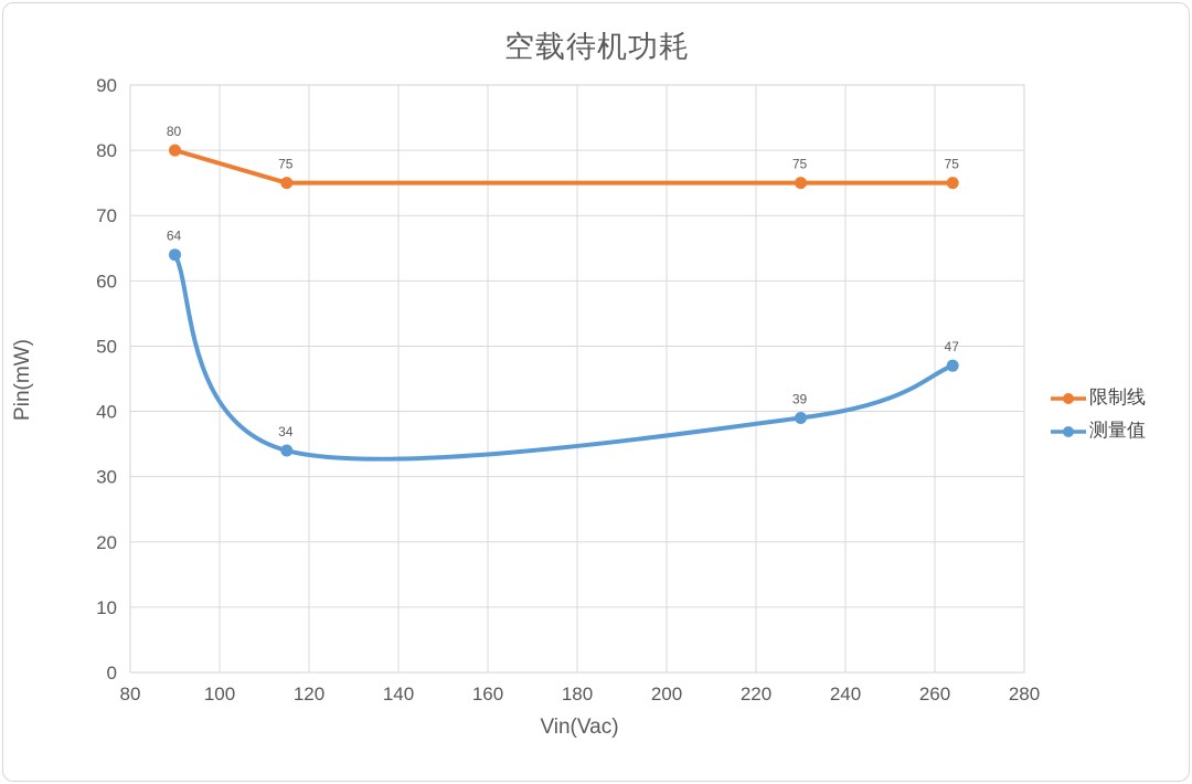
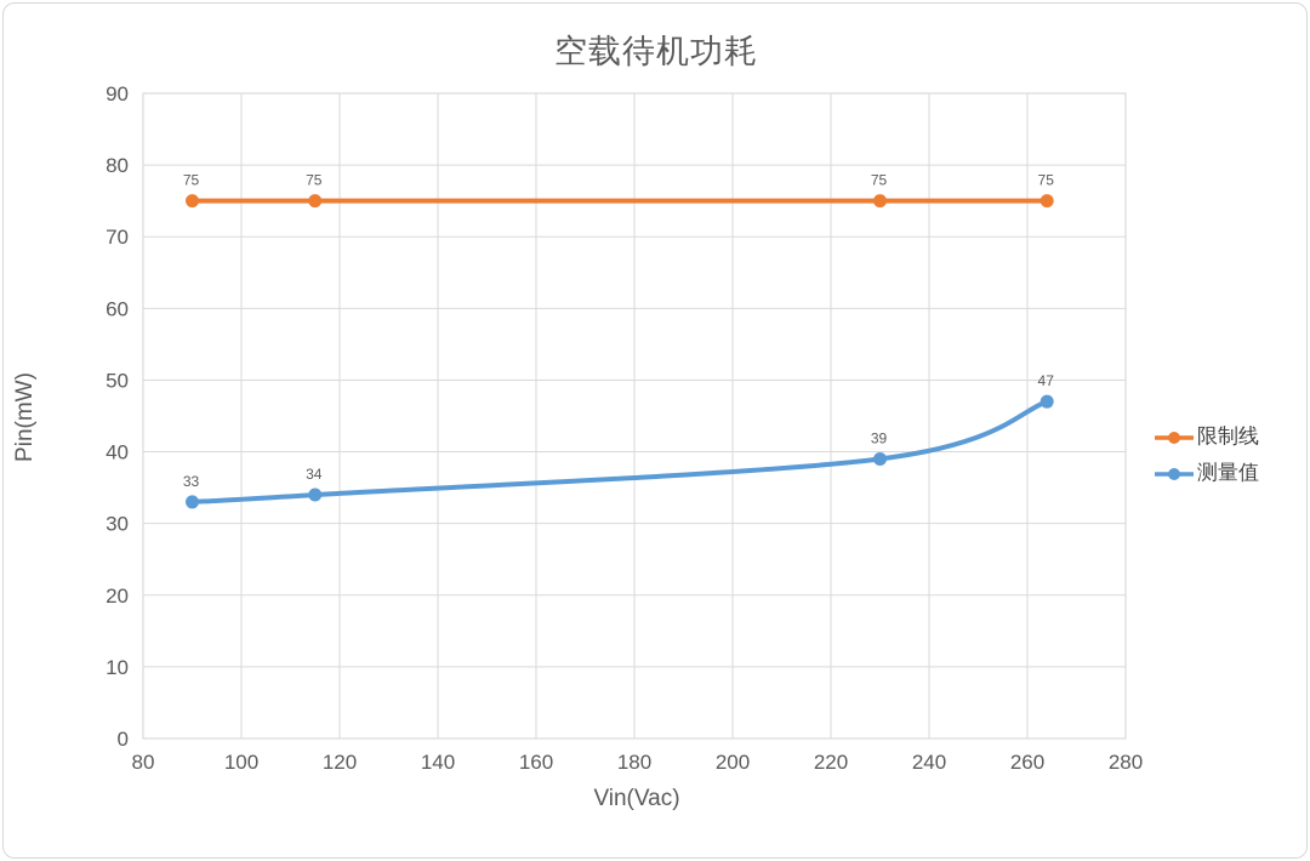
限制线/90: 80 -> 75
测量值/90: 64 -> 33
